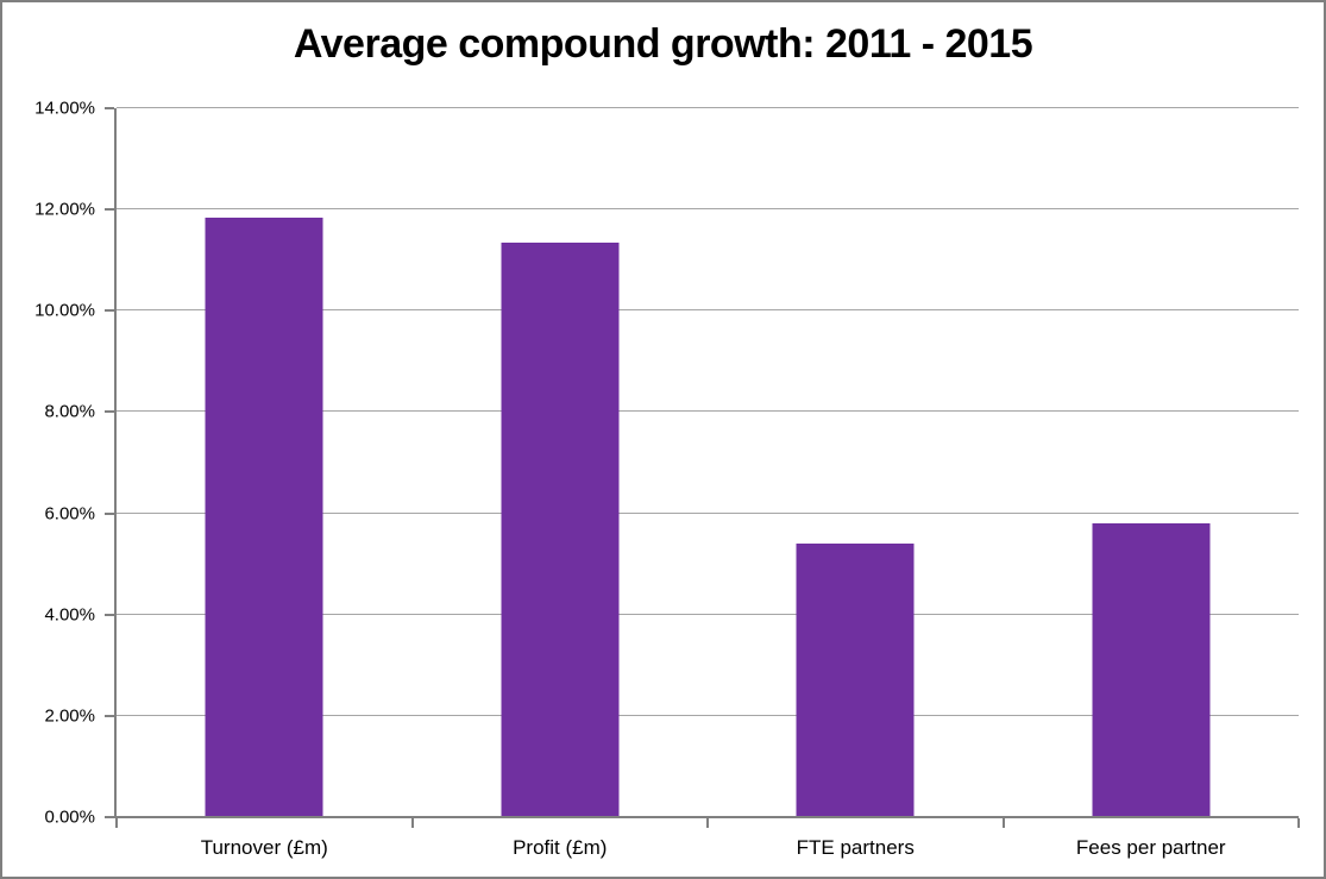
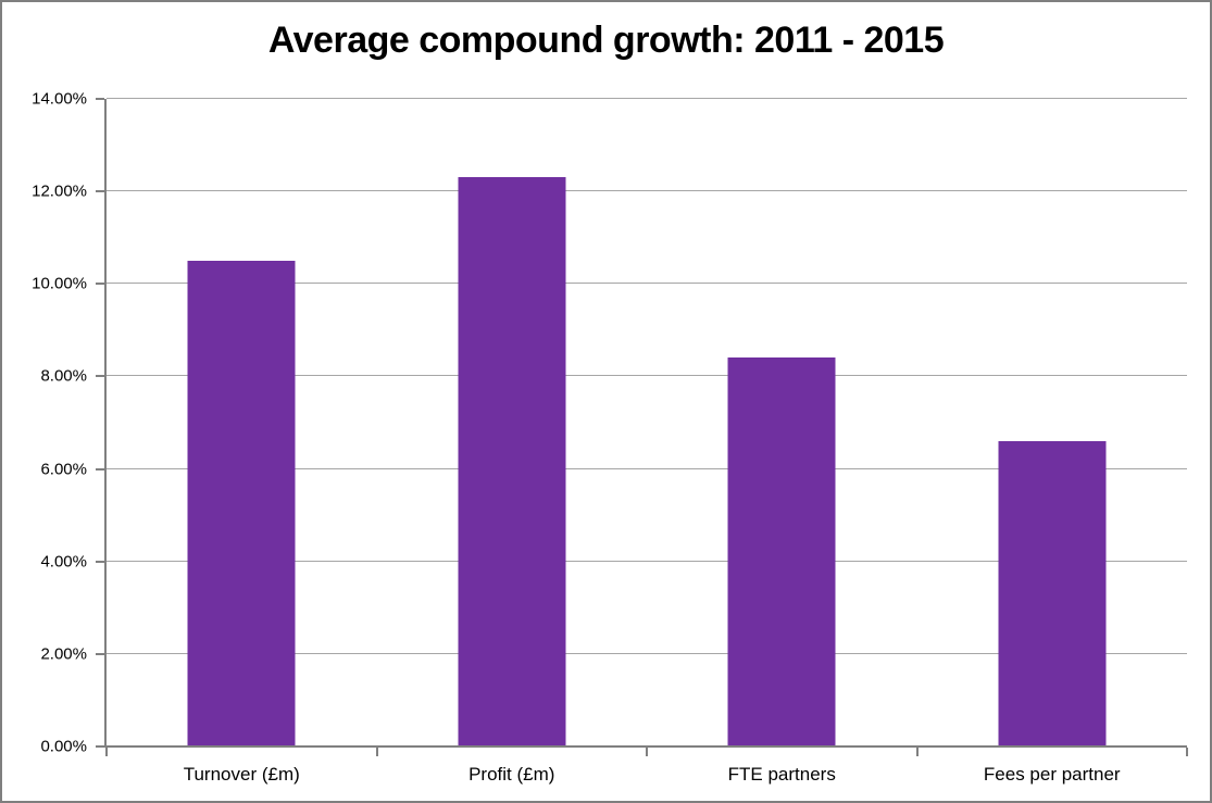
Turnover (£m): 11.8% -> 10.5%
Profit (£m): 11.3% -> 12.3%
FTE partners: 5.4% -> 8.4%
Fees per partner: 5.8% -> 6.6%
